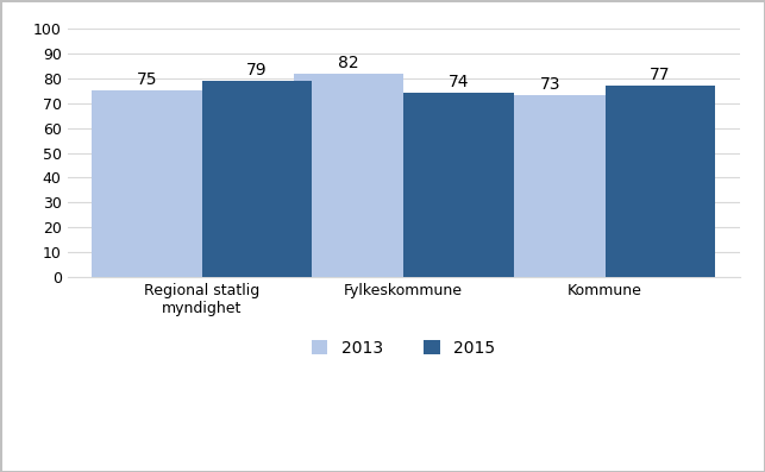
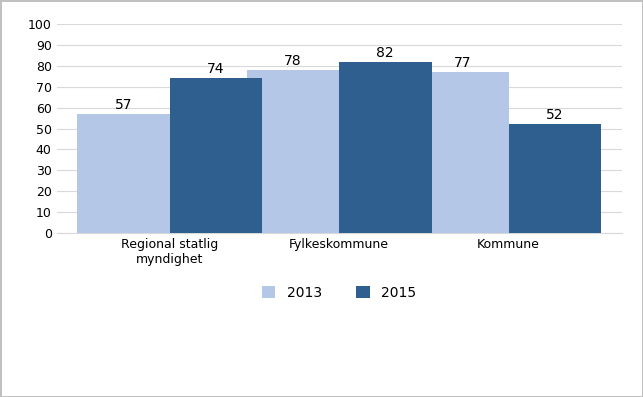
2013/Regional statlig myndighet: 75 -> 57
2015/Regional statlig myndighet: 79 -> 74
2013/Fylkeskommune: 82 -> 78
2015/Fylkeskommune: 74 -> 82
2013/Kommune: 73 -> 77
2015/Kommune: 77 -> 52
